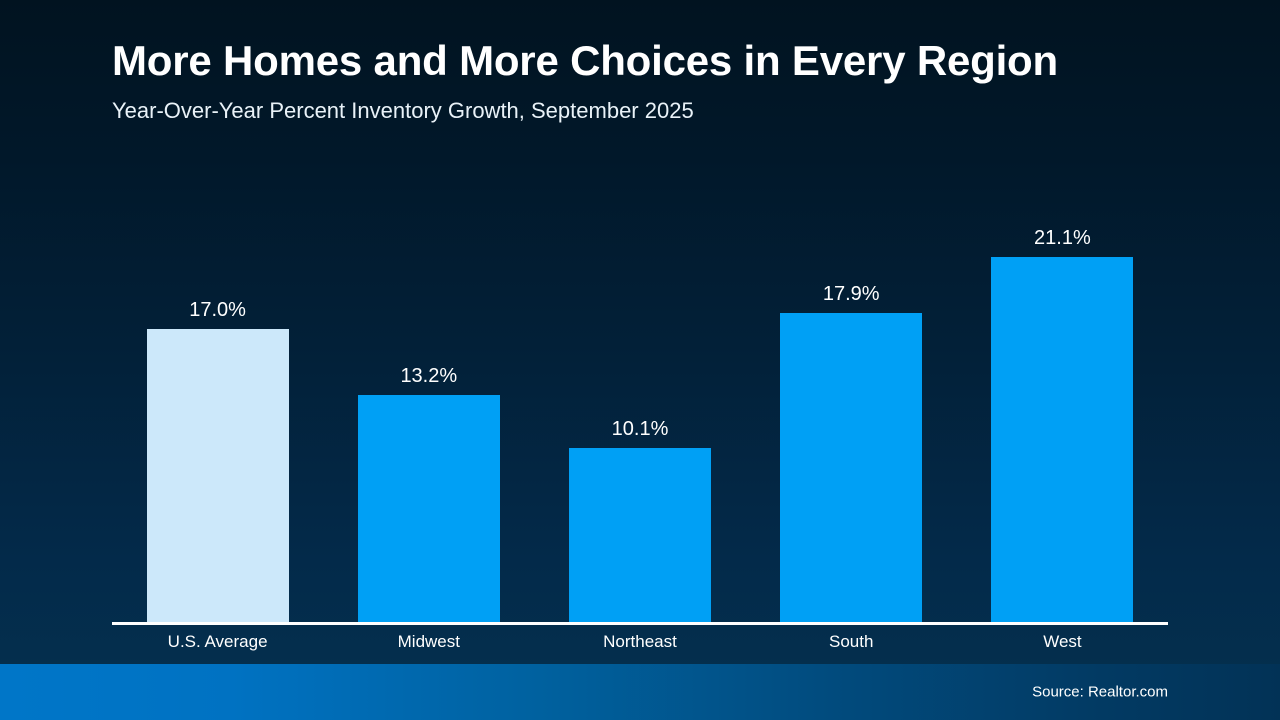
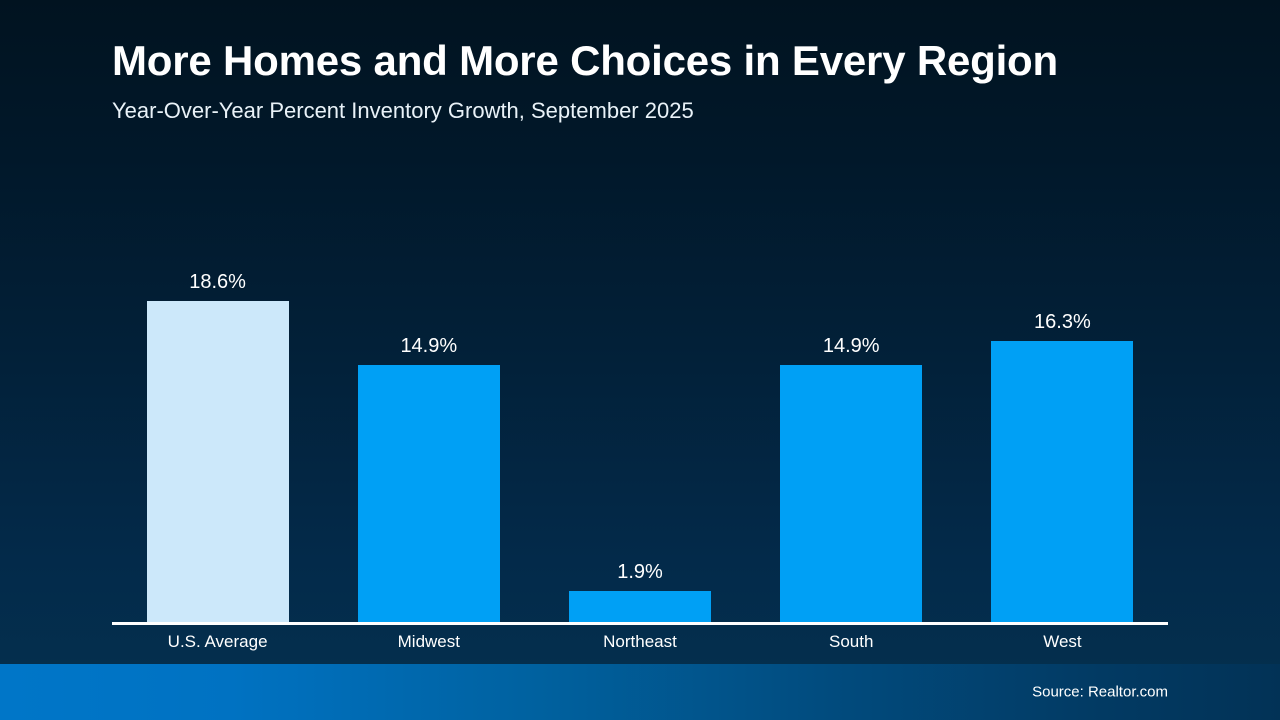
U.S. Average: 17.0% -> 18.6%
Midwest: 13.2% -> 14.9%
Northeast: 10.1% -> 1.9%
South: 17.9% -> 14.9%
West: 21.1% -> 16.3%
